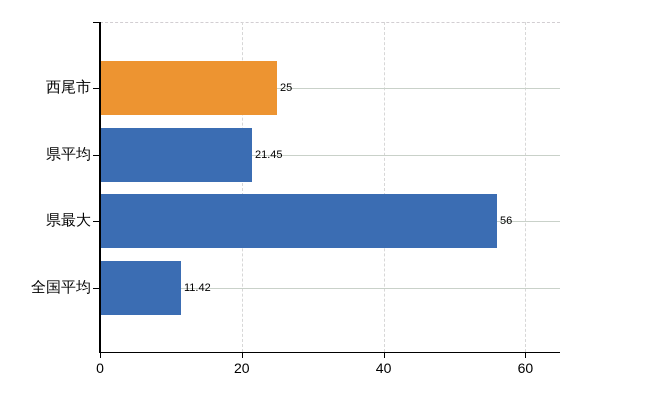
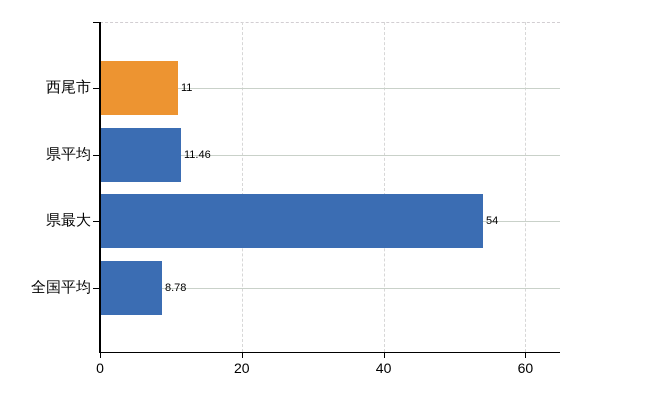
西尾市: 25 -> 11
県平均: 21.45 -> 11.46
県最大: 56 -> 54
全国平均: 11.42 -> 8.78
